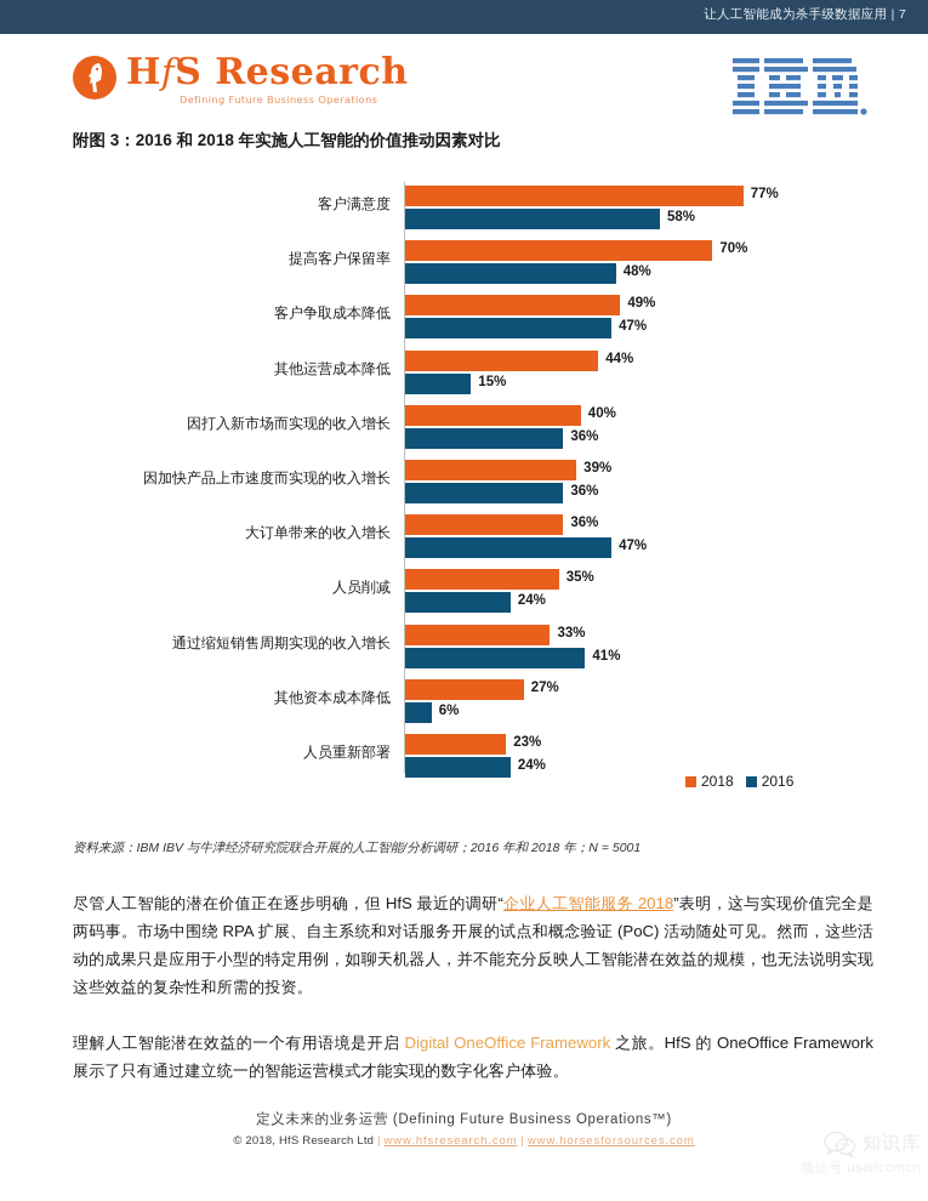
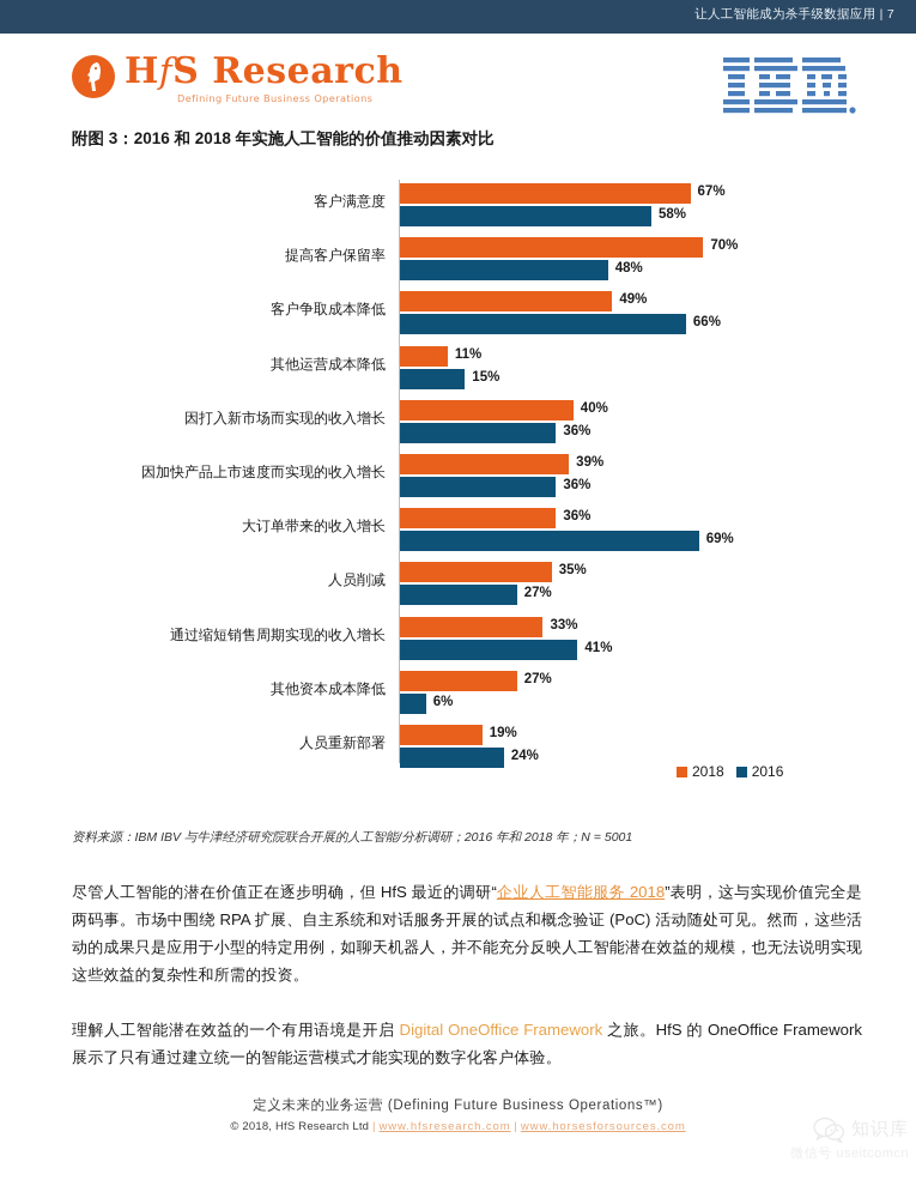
2018/客户满意度: 77% -> 67%
2016/客户争取成本降低: 47% -> 66%
2018/其他运营成本降低: 44% -> 11%
2016/大订单带来的收入增长: 47% -> 69%
2016/人员削减: 24% -> 27%
2018/人员重新部署: 23% -> 19%
